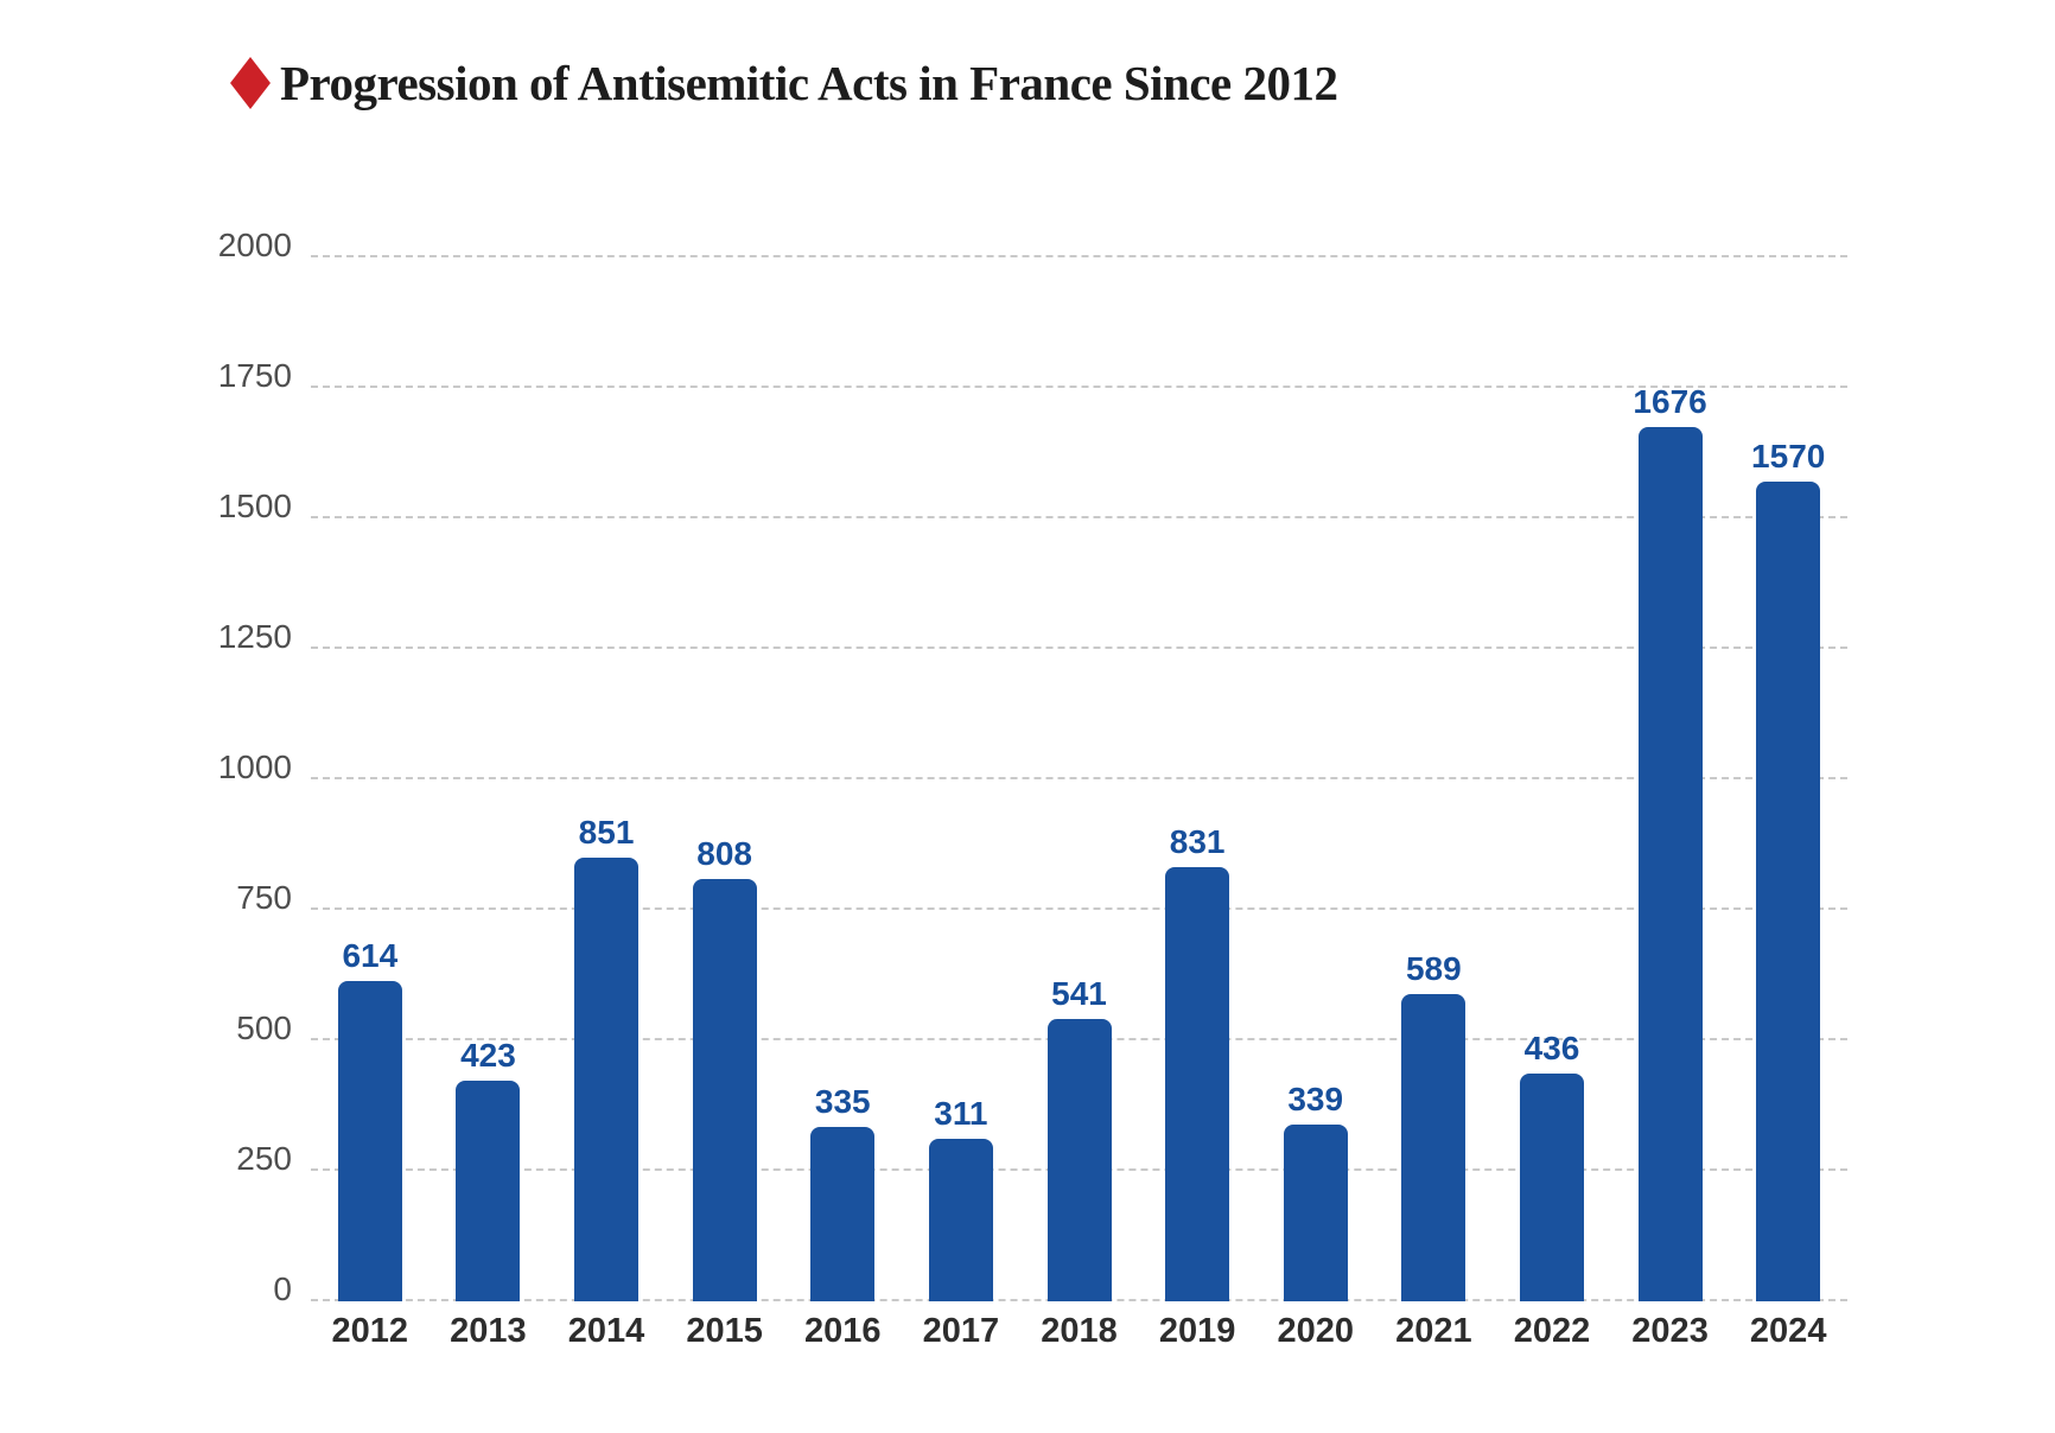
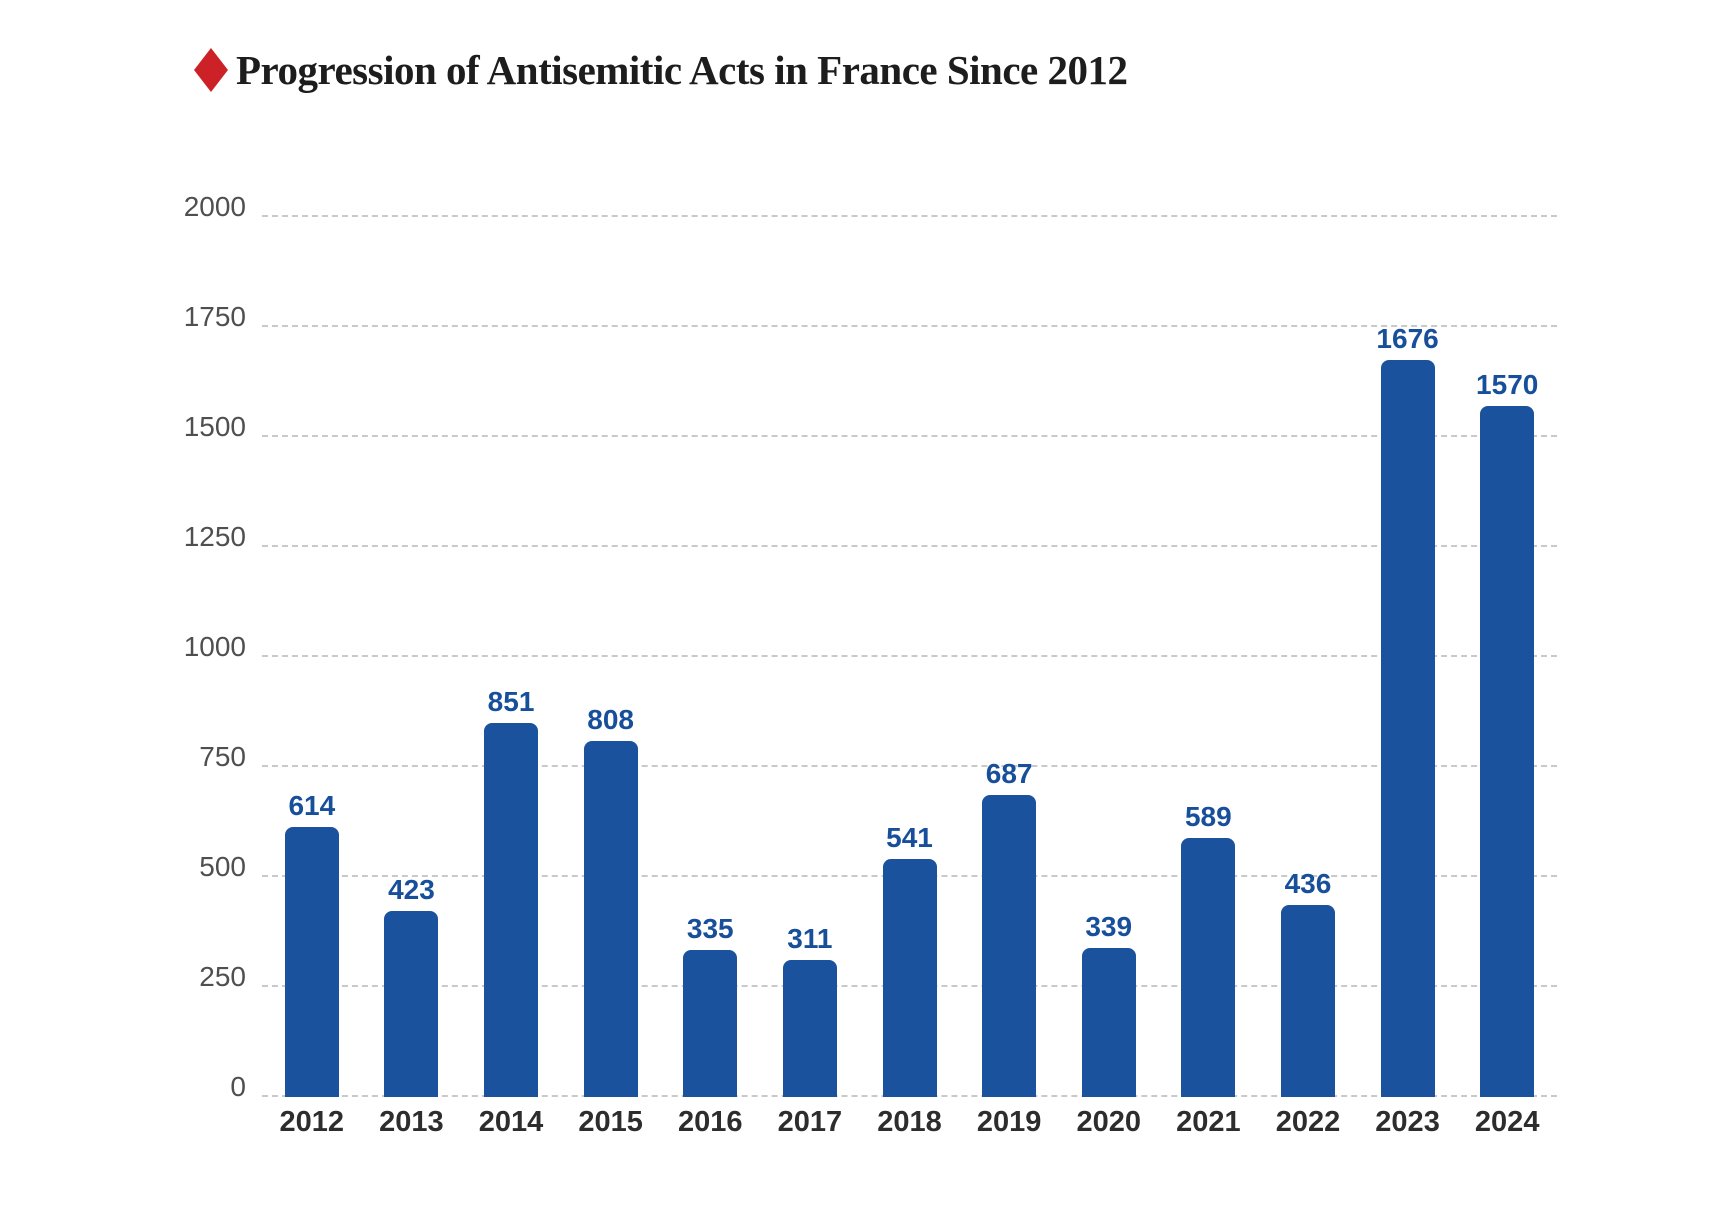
2019: 831 -> 687
